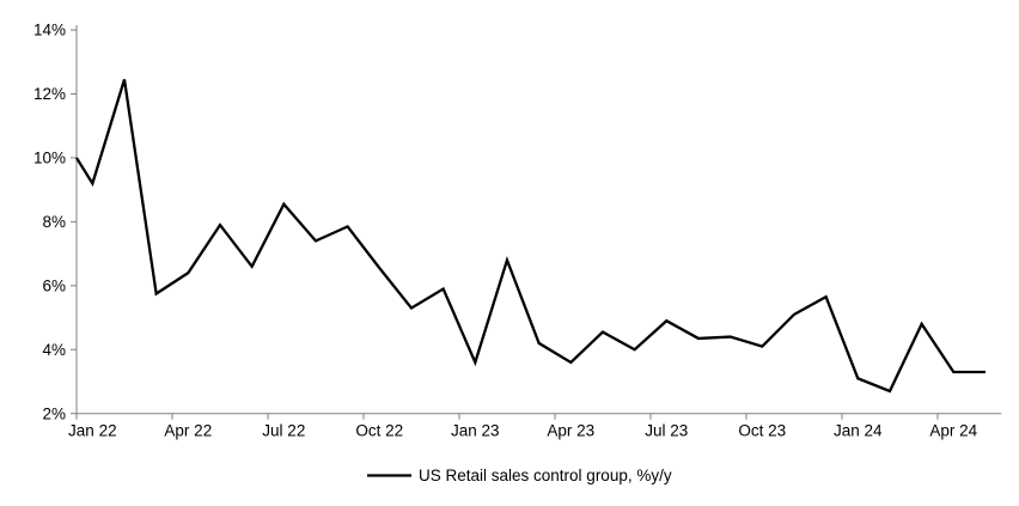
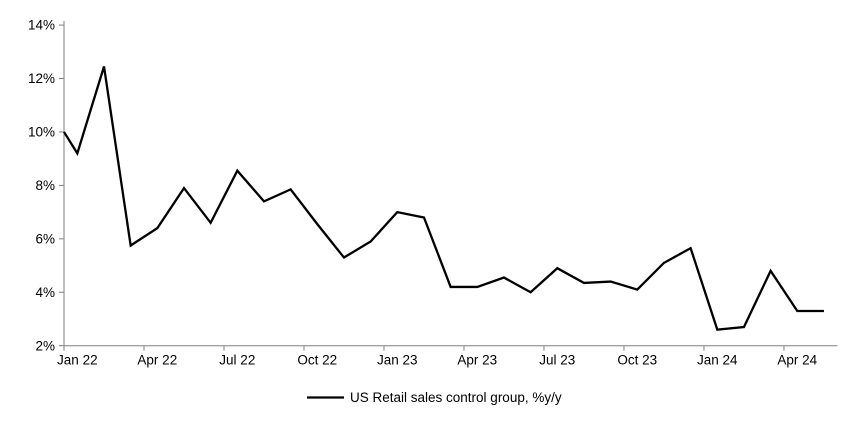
Jan 23: 3.6% -> 7.0%
Apr 23: 3.6% -> 4.2%
Jan 24: 3.1% -> 2.6%
